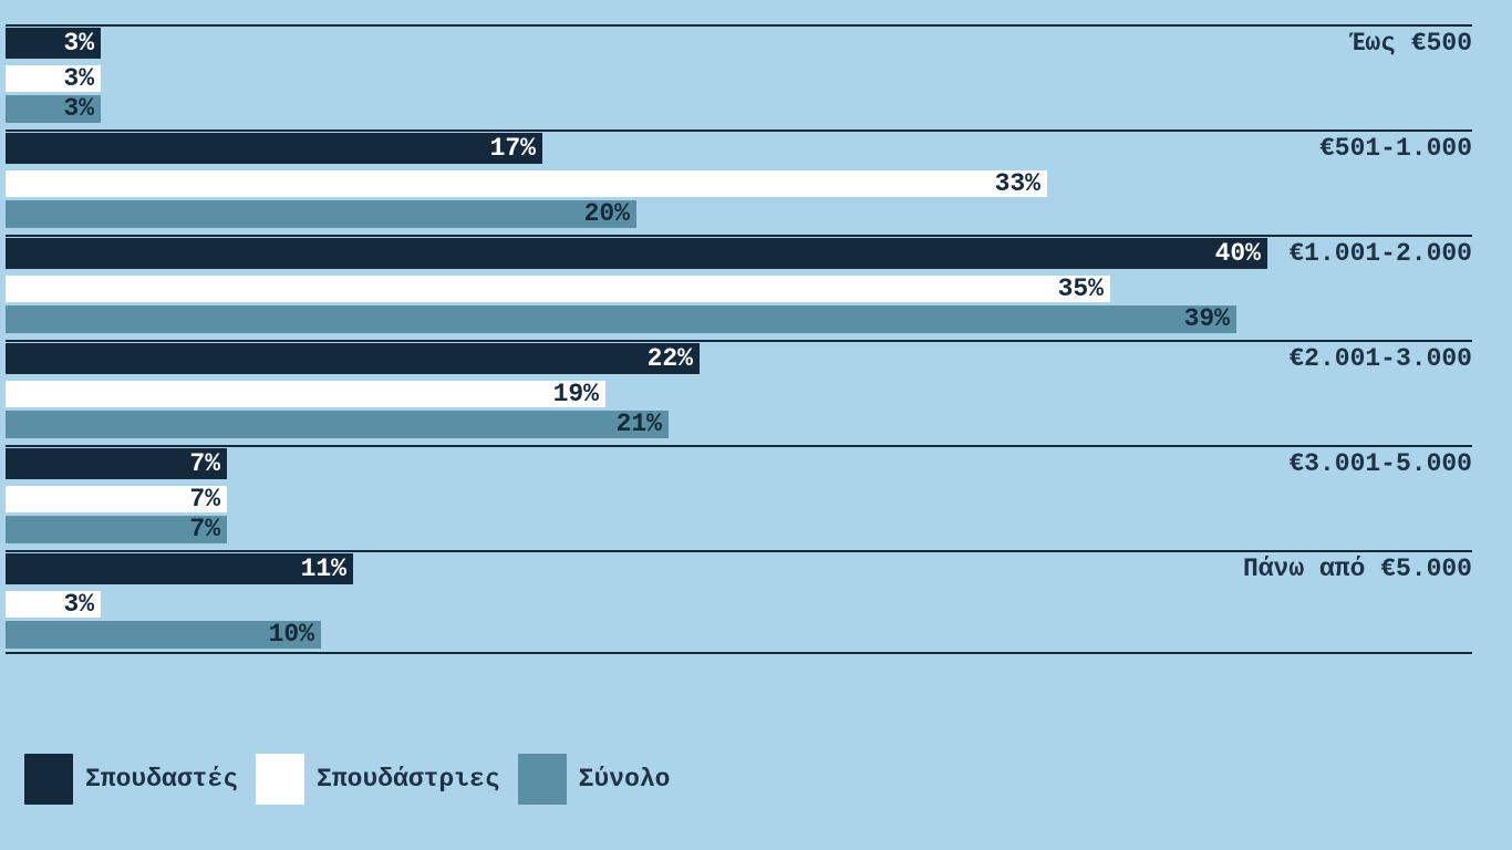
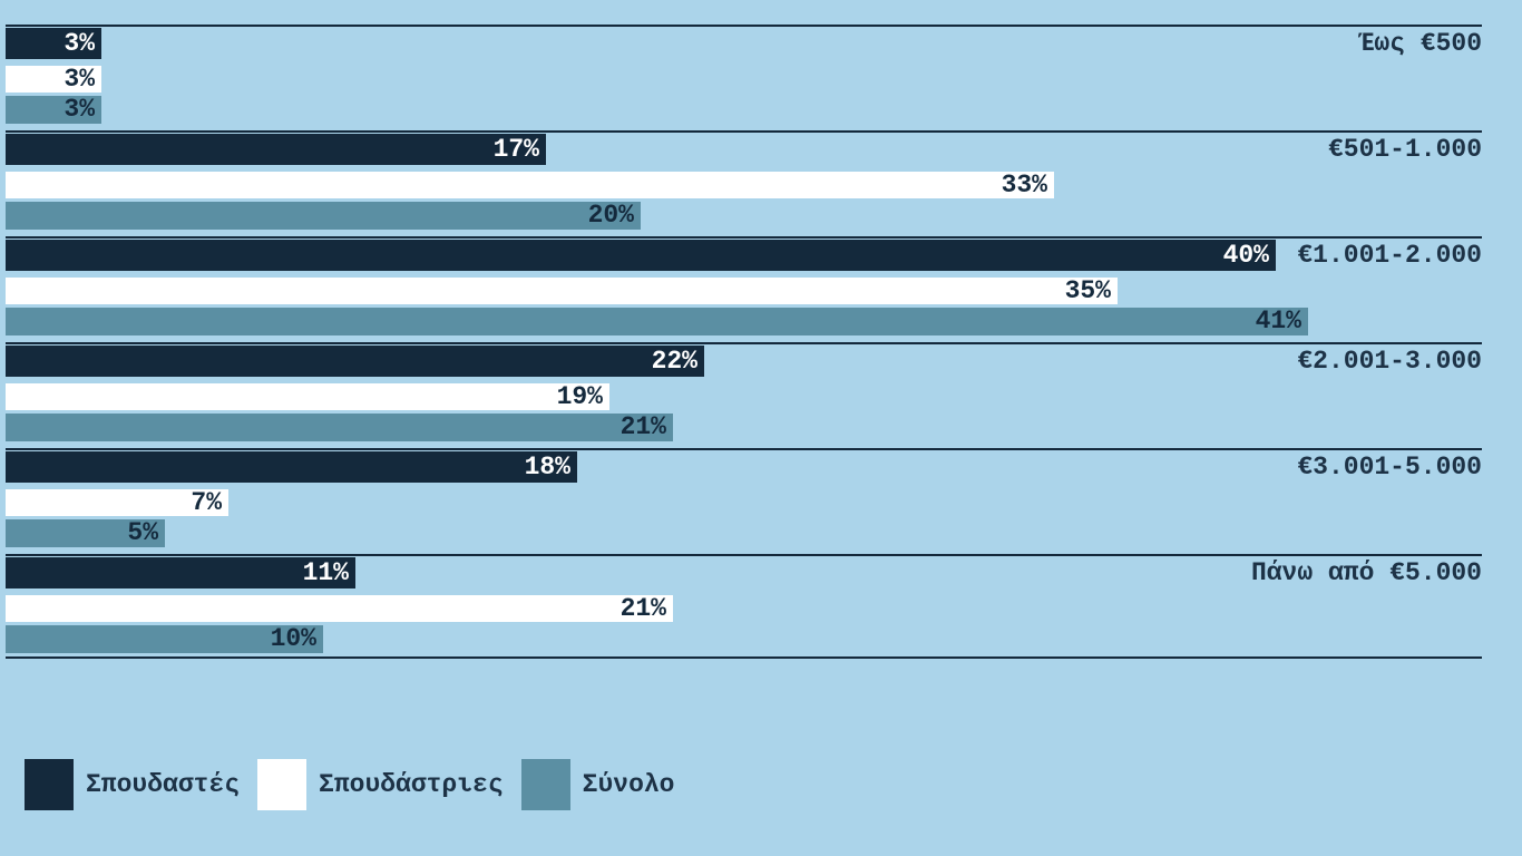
Σύνολο/€1.001-2.000: 39% -> 41%
Σπουδαστές/€3.001-5.000: 7% -> 18%
Σύνολο/€3.001-5.000: 7% -> 5%
Σπουδάστριες/Πάνω από €5.000: 3% -> 21%
